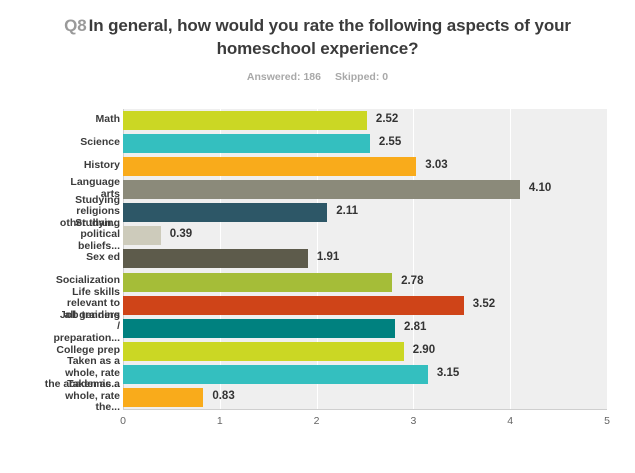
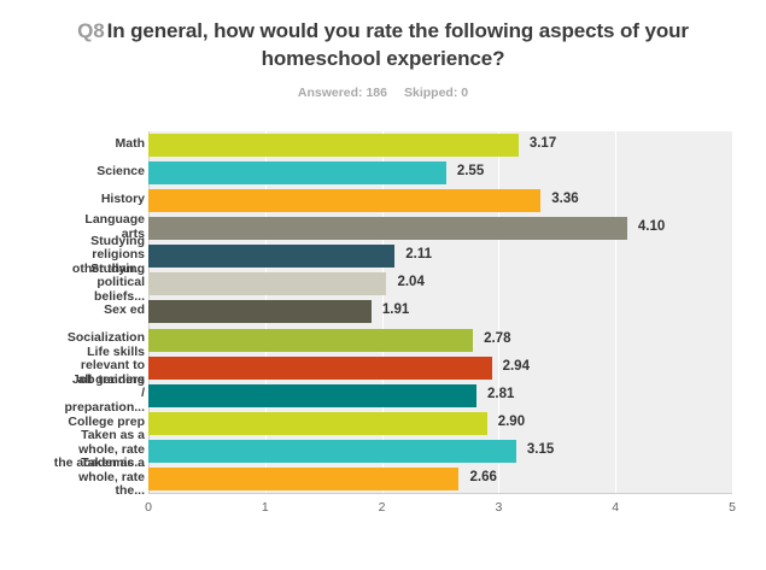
Math: 2.52 -> 3.17
History: 3.03 -> 3.36
Studying political beliefs...: 0.39 -> 2.04
Life skills relevant to all genders: 3.52 -> 2.94
Taken as a whole, rate the...: 0.83 -> 2.66
